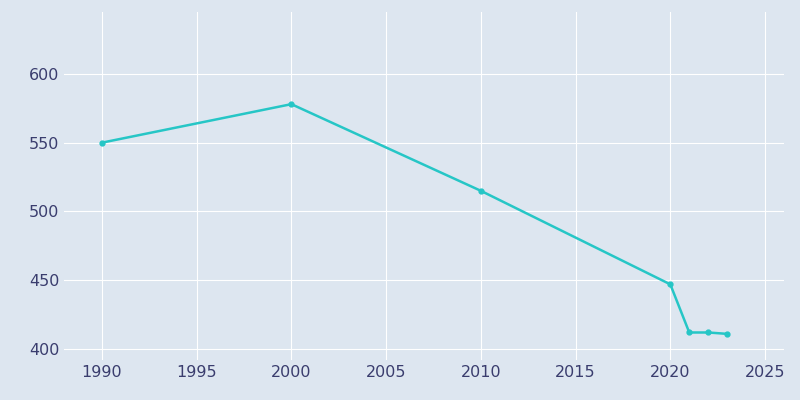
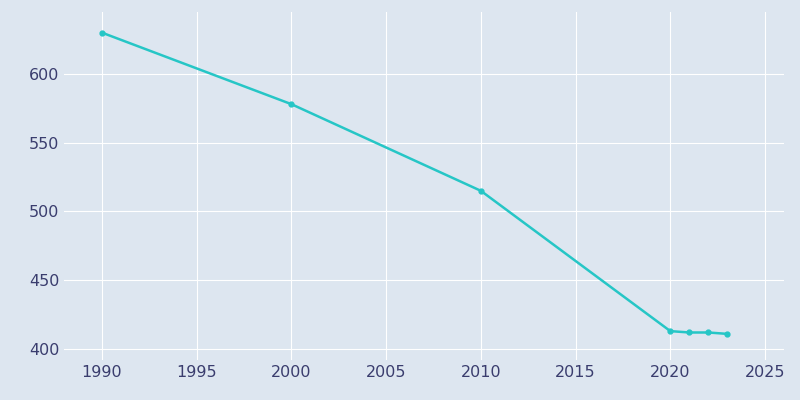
1990: 550 -> 630
2020: 447 -> 413
